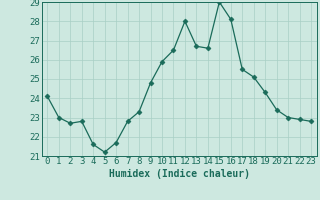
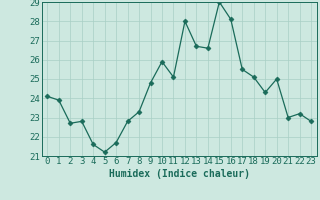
1: 23.0 -> 23.9
11: 26.5 -> 25.1
20: 23.4 -> 25.0
22: 22.9 -> 23.2
